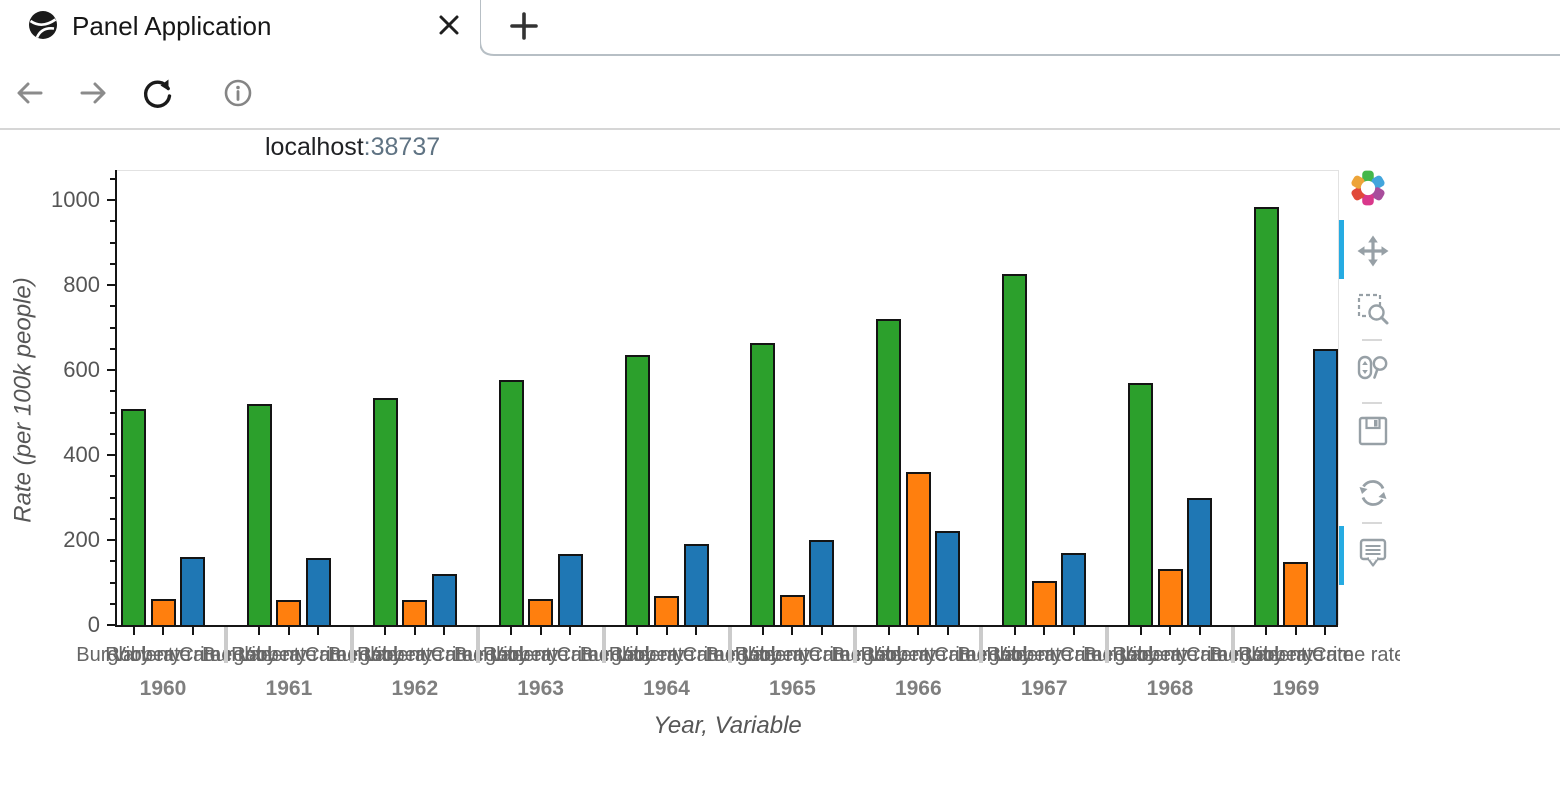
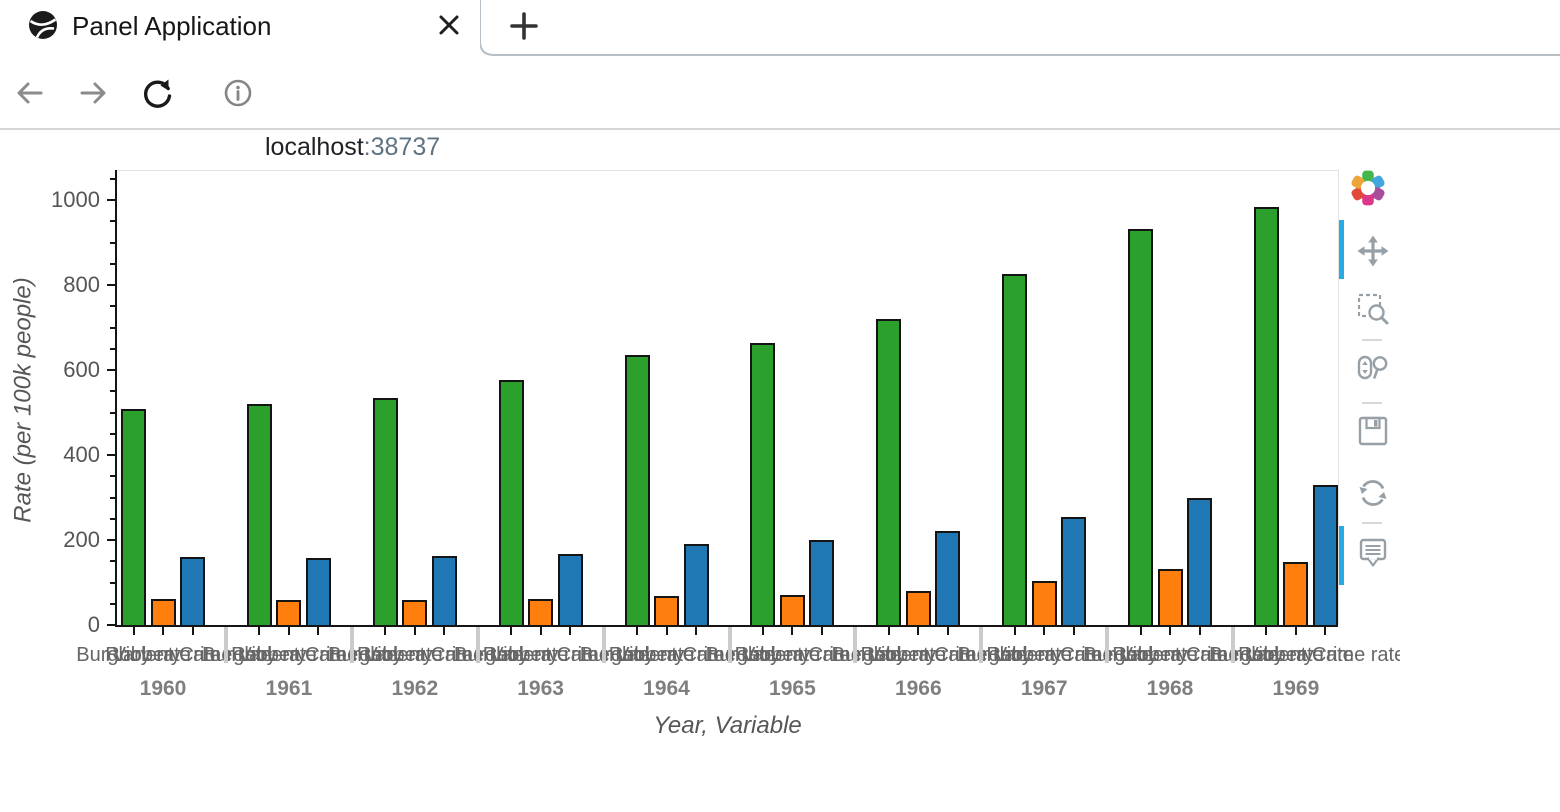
Violent Crime rate/1962: 120 -> 160
Robbery rate/1966: 360 -> 80
Violent Crime rate/1967: 170 -> 250
Burglary rate/1968: 570 -> 930
Violent Crime rate/1969: 650 -> 330
